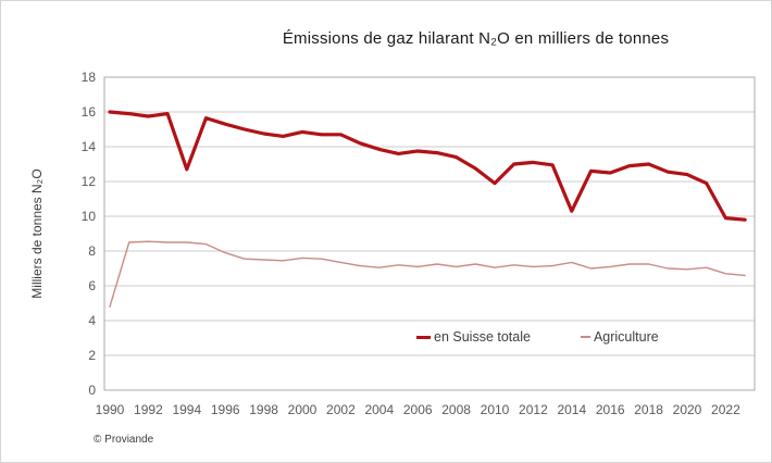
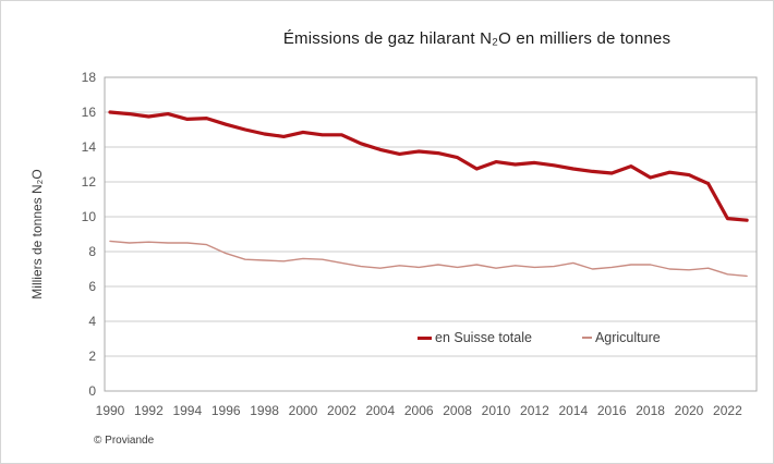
Agriculture/1990: 4.8 -> 8.6
en Suisse totale/1994: 12.7 -> 15.6
en Suisse totale/2010: 11.9 -> 13.2
en Suisse totale/2014: 10.3 -> 12.8
en Suisse totale/2018: 13.0 -> 12.2
